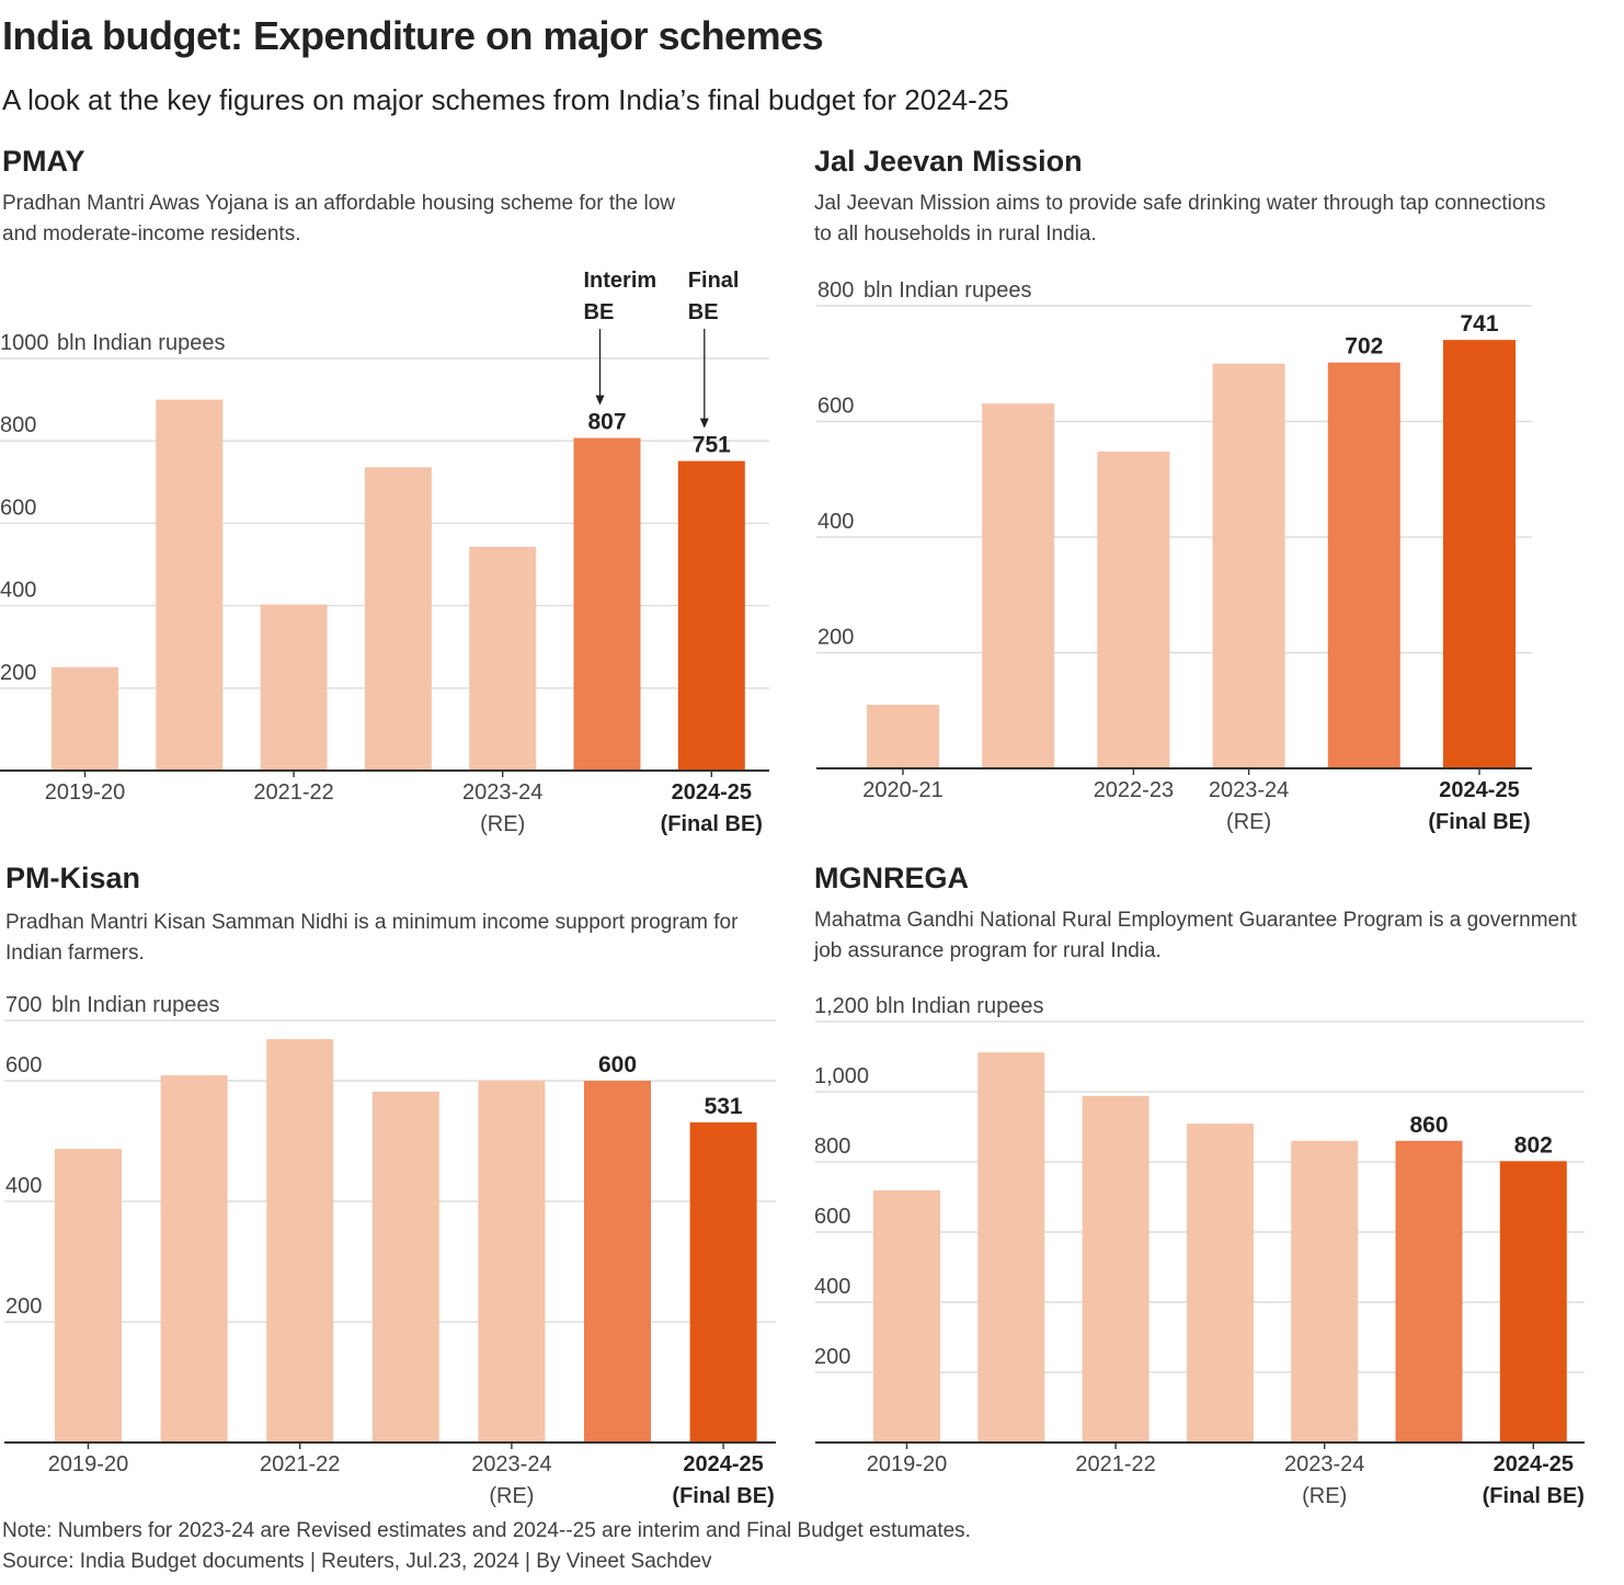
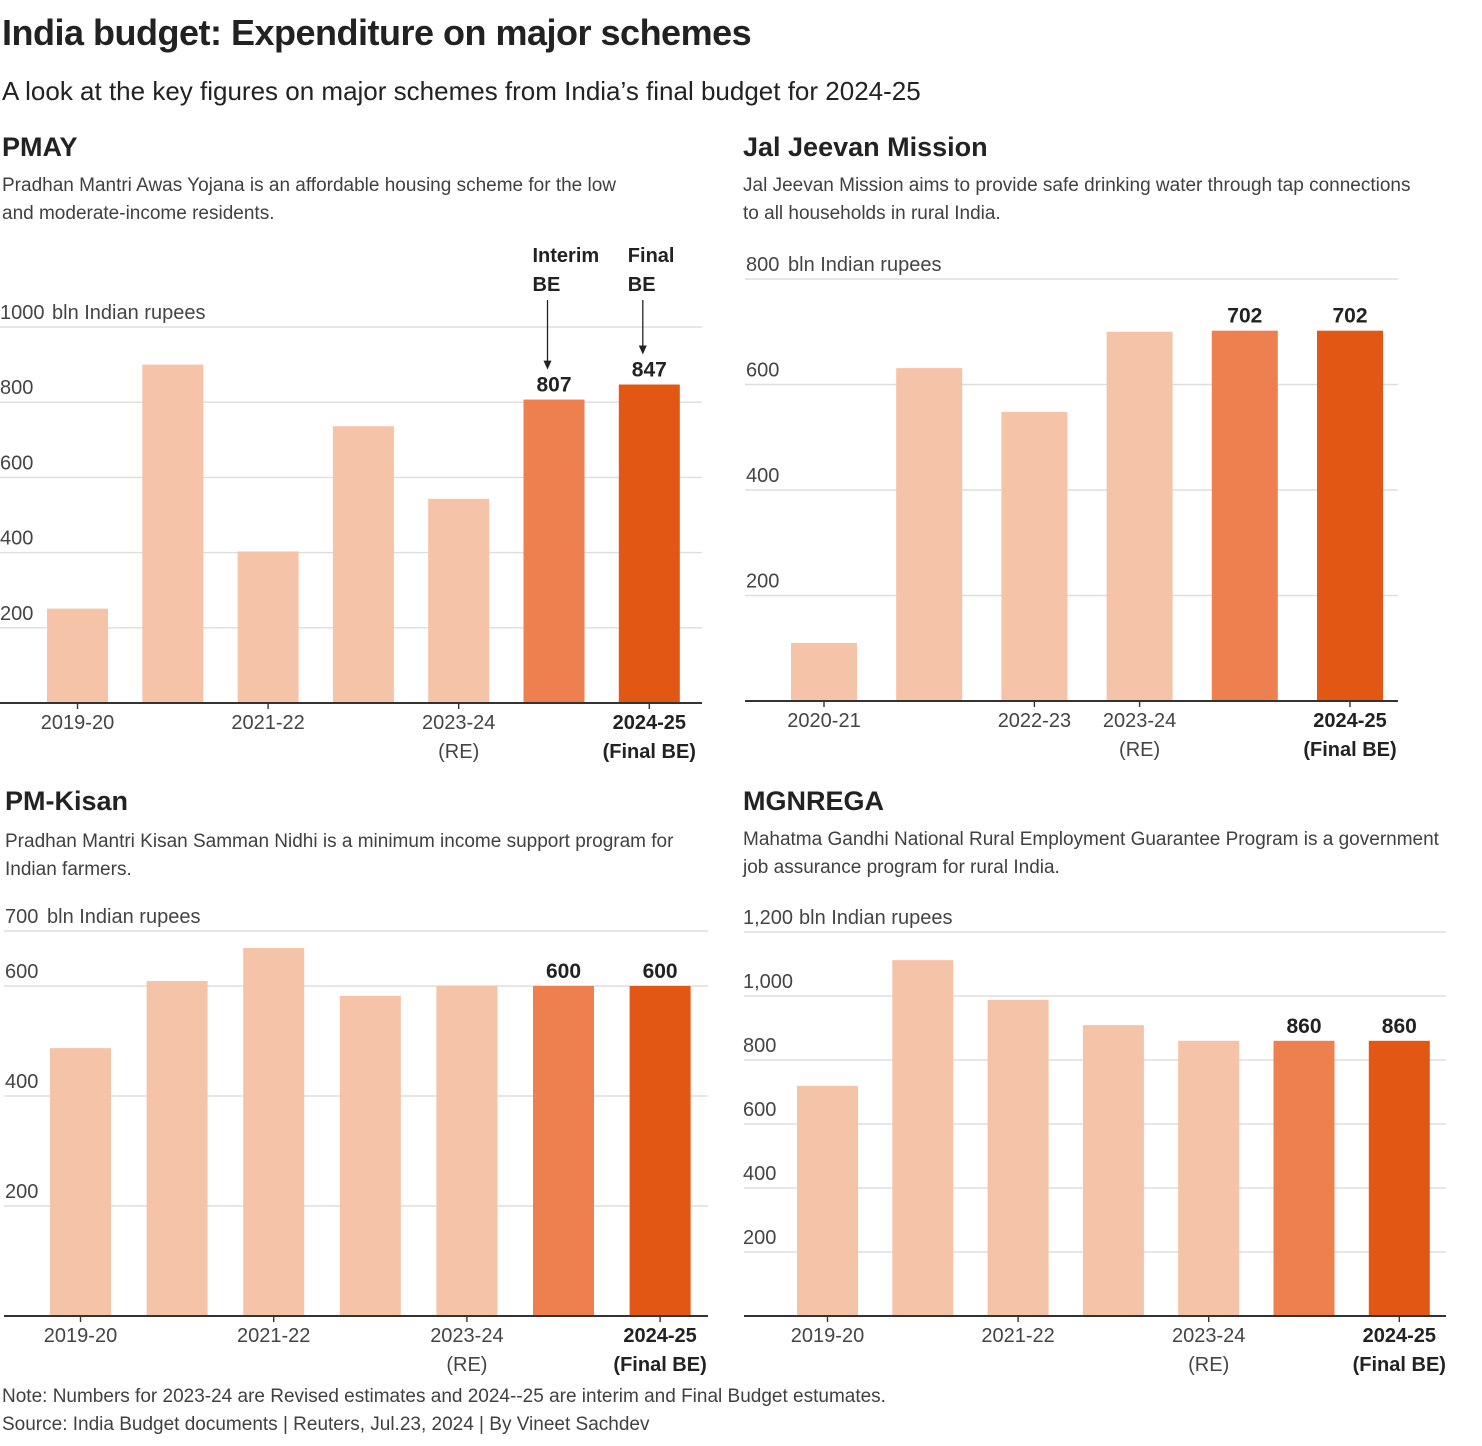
PMAY/2024-25 (Final BE): 751 -> 847
Jal Jeevan Mission/2024-25 (Final BE): 741 -> 702
PM-Kisan/2024-25 (Final BE): 531 -> 600
MGNREGA/2024-25 (Final BE): 802 -> 860
